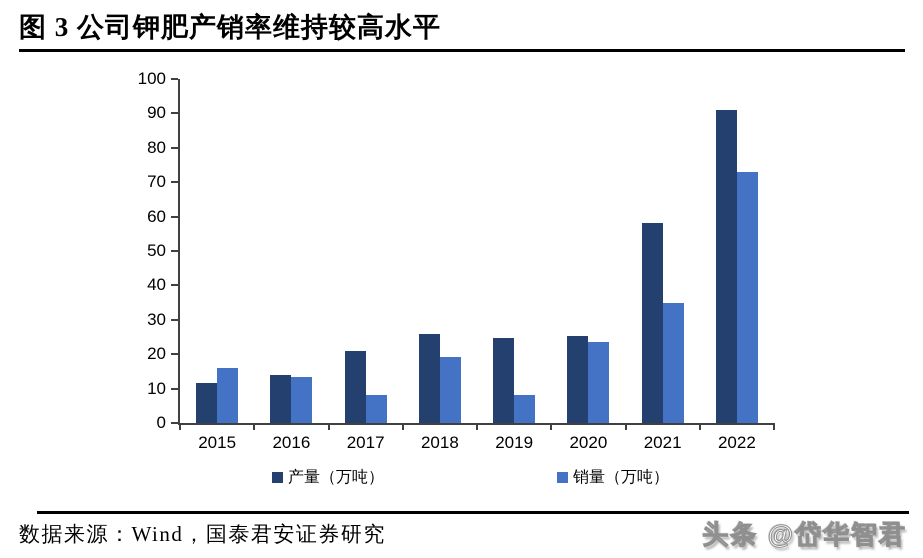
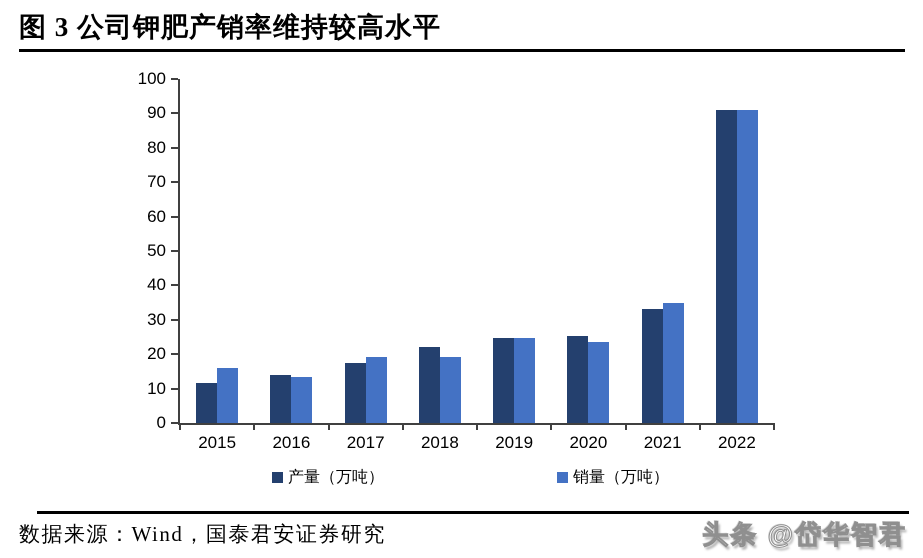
产量（万吨）/2017: 21 -> 17
销量（万吨）/2017: 8 -> 19
产量（万吨）/2018: 26 -> 22
销量（万吨）/2019: 8 -> 25
产量（万吨）/2021: 58 -> 33
销量（万吨）/2022: 73 -> 91
